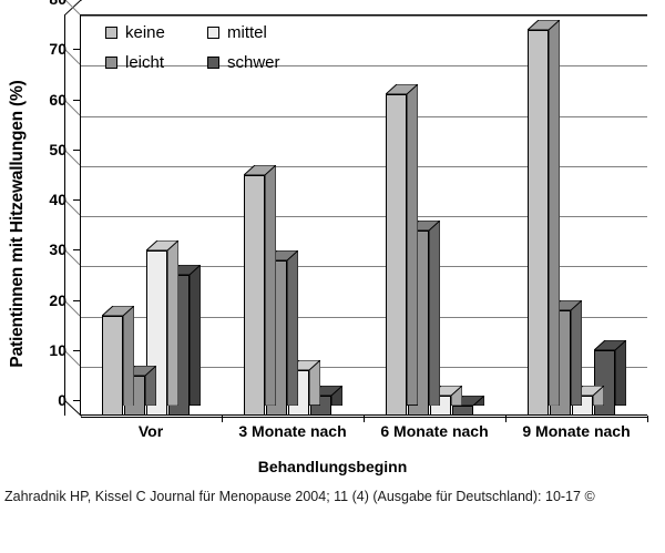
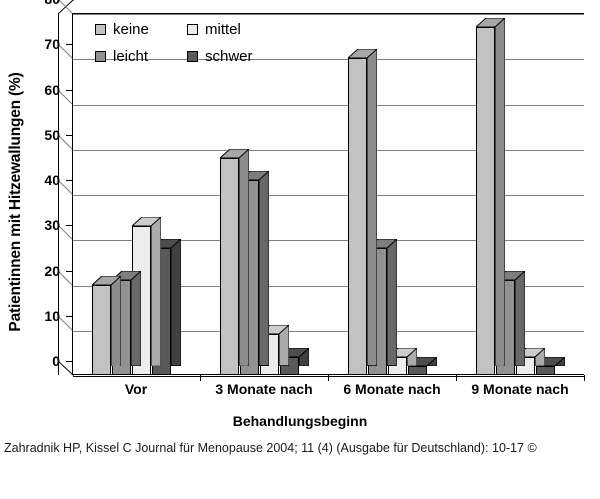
leicht/Vor: 8 -> 21
leicht/3 Monate nach: 31 -> 43
keine/6 Monate nach: 64 -> 70
leicht/6 Monate nach: 37 -> 28
schwer/9 Monate nach: 13 -> 2
